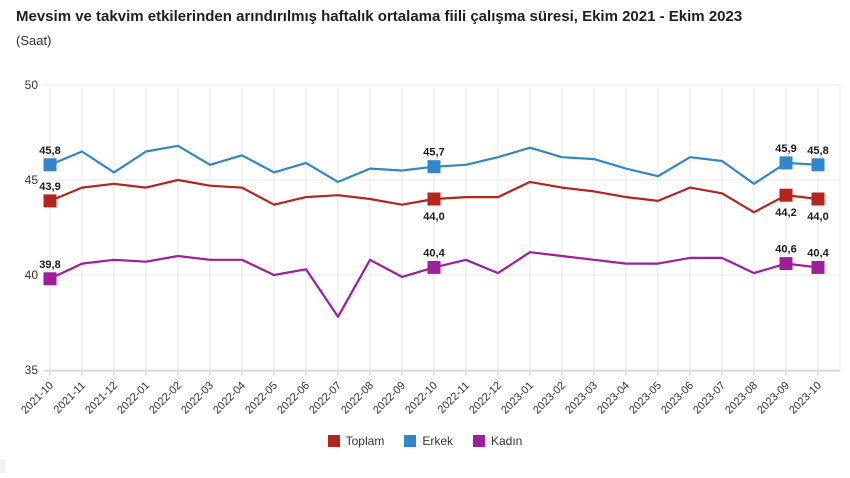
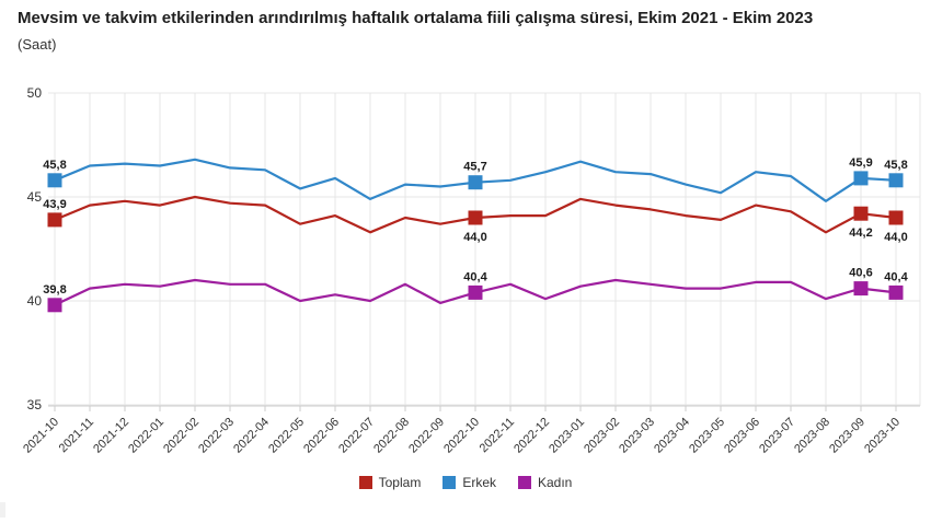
Erkek/2021-12: 45.4 -> 46.6
Erkek/2022-03: 45.8 -> 46.4
Toplam/2022-07: 44.2 -> 43.3
Kadın/2022-07: 37.8 -> 40.0
Kadın/2023-01: 41.2 -> 40.7
